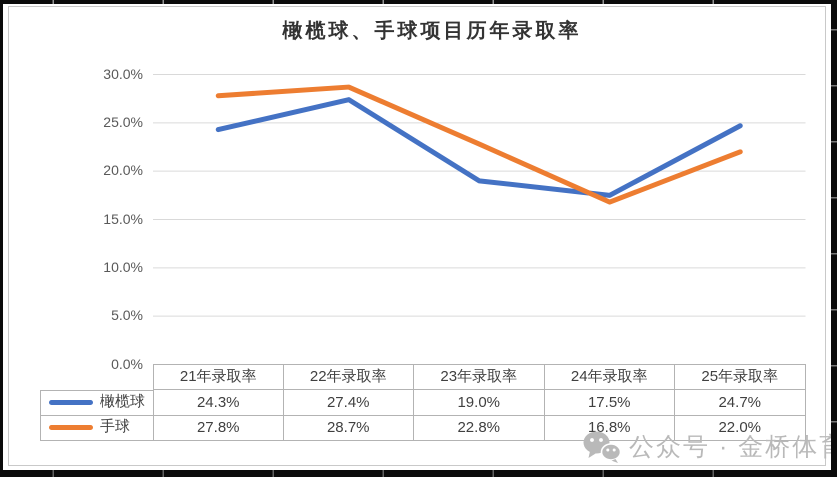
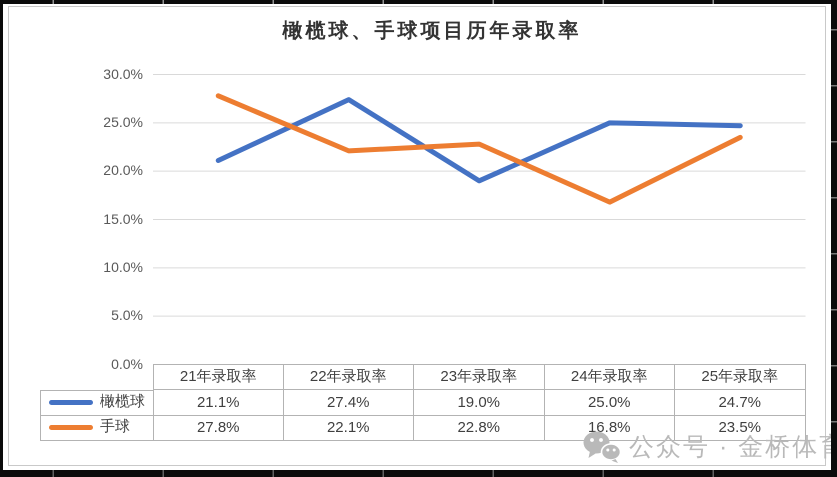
橄榄球/21年录取率: 24.3% -> 21.1%
手球/22年录取率: 28.7% -> 22.1%
橄榄球/24年录取率: 17.5% -> 25.0%
手球/25年录取率: 22.0% -> 23.5%
